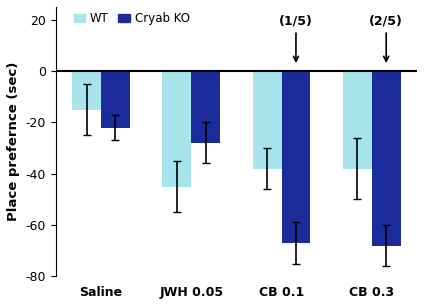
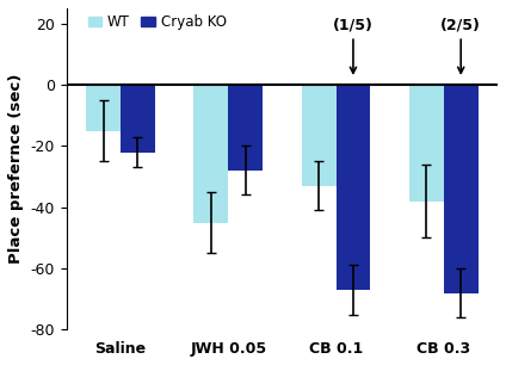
WT/CB 0.1: -38 -> -33
